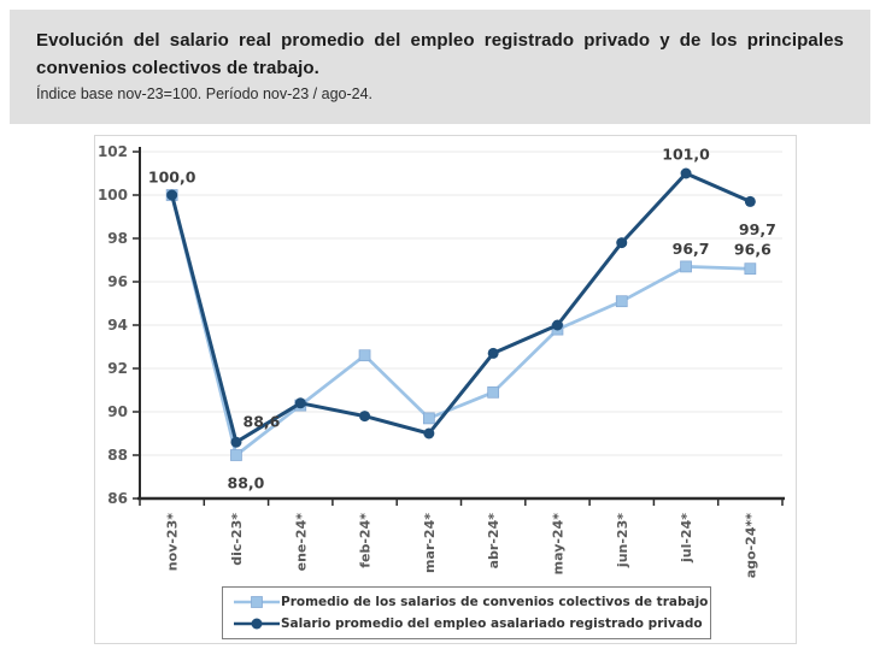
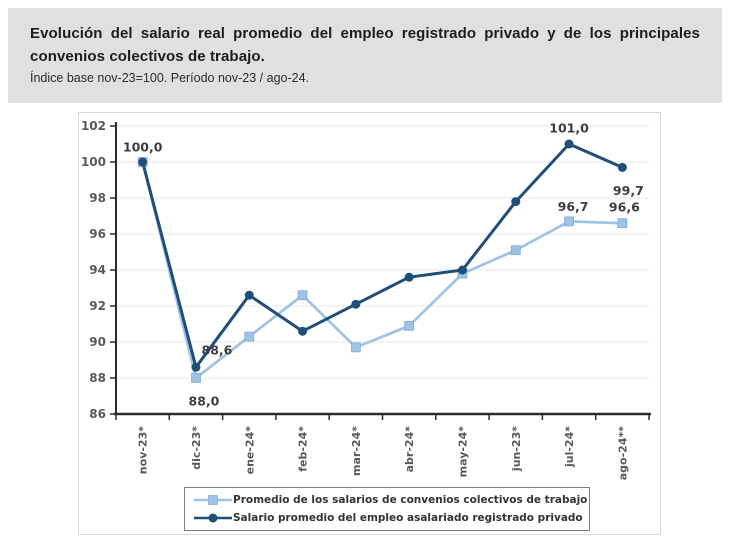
Salario promedio del empleo asalariado registrado privado/ene-24*: 90.4 -> 92.6
Salario promedio del empleo asalariado registrado privado/feb-24*: 89.8 -> 90.6
Salario promedio del empleo asalariado registrado privado/mar-24*: 89.0 -> 92.1
Salario promedio del empleo asalariado registrado privado/abr-24*: 92.7 -> 93.6
